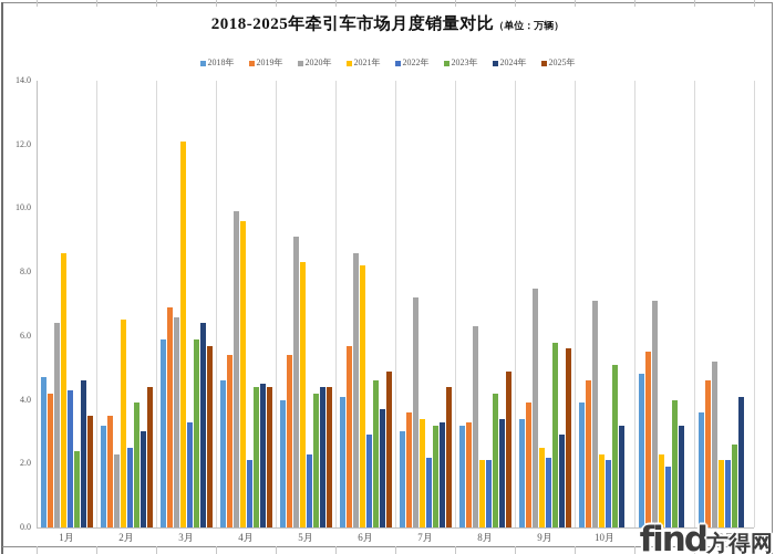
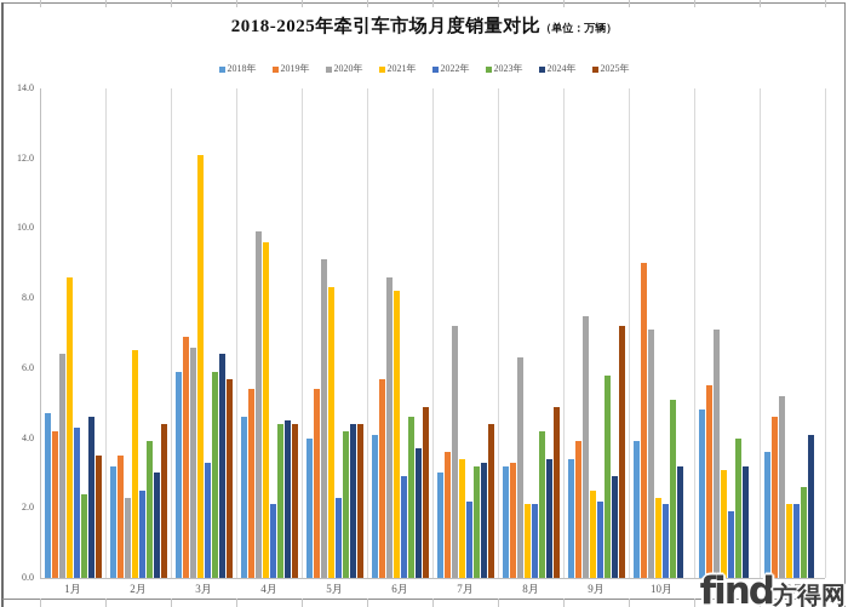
2025年/9月: 5.6 -> 7.2
2019年/10月: 4.6 -> 9.0
2021年/11月: 2.3 -> 3.1
